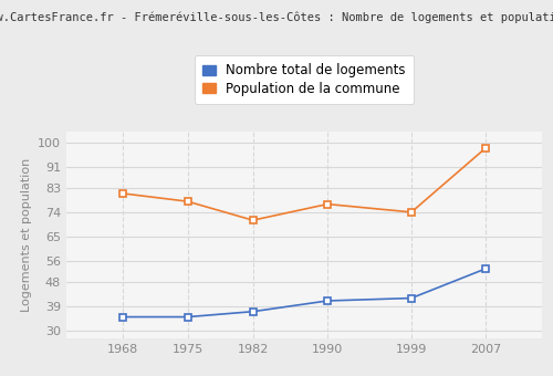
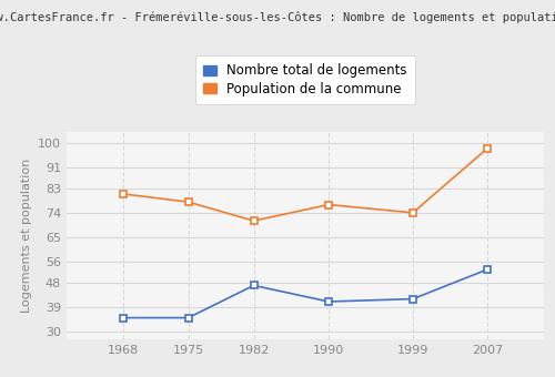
Nombre total de logements/1982: 37 -> 47
